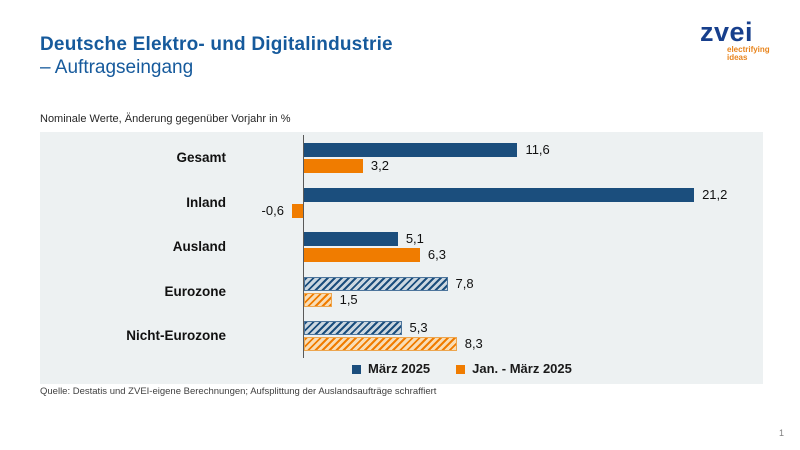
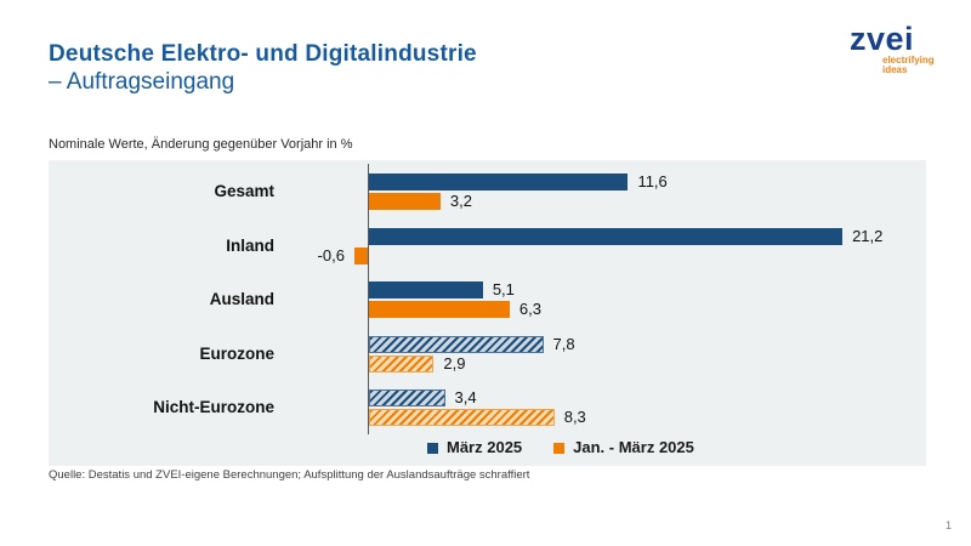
Jan. - März 2025/Eurozone: 1,5 -> 2,9
März 2025/Nicht-Eurozone: 5,3 -> 3,4
